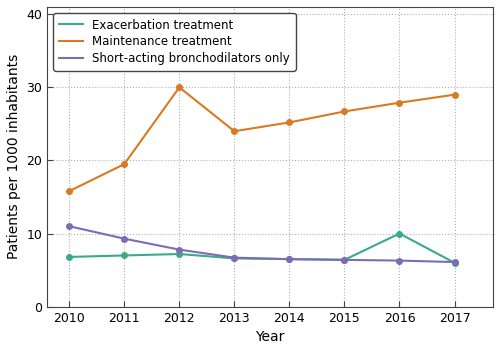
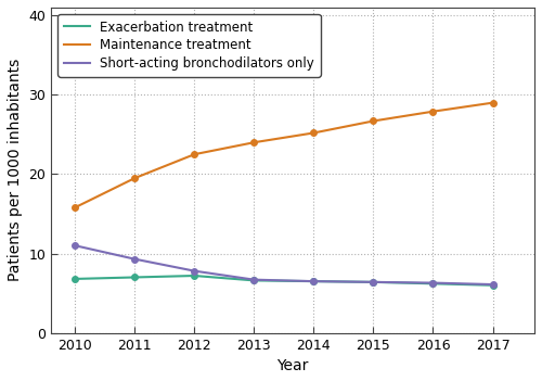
Maintenance treatment/2012: 30.0 -> 22.5
Exacerbation treatment/2016: 10.0 -> 6.2
